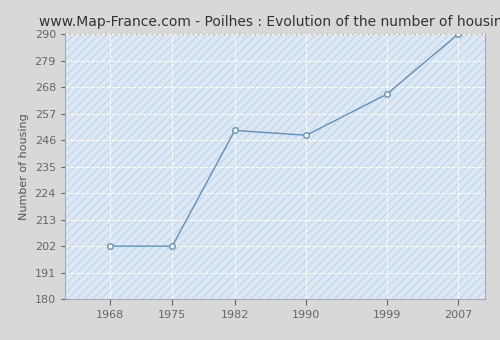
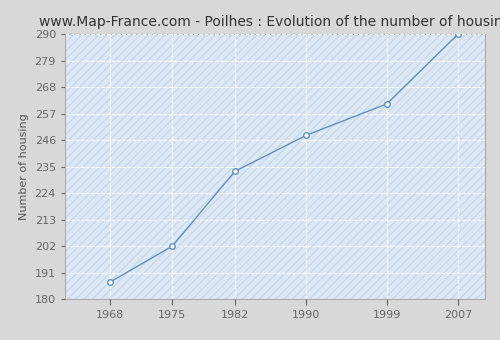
1968: 202 -> 187
1982: 250 -> 233
1999: 265 -> 261
